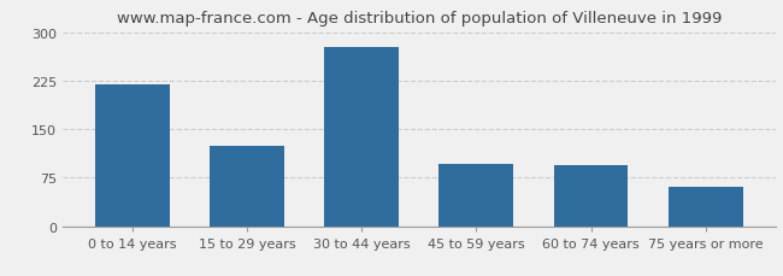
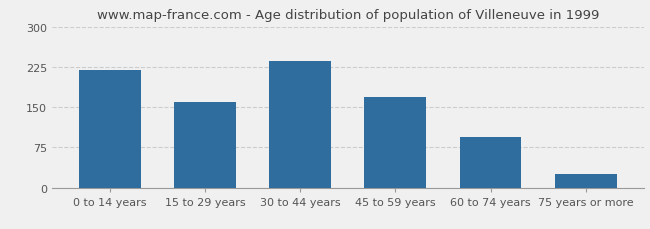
15 to 29 years: 124 -> 160
30 to 44 years: 276 -> 236
45 to 59 years: 96 -> 168
75 years or more: 60 -> 25
